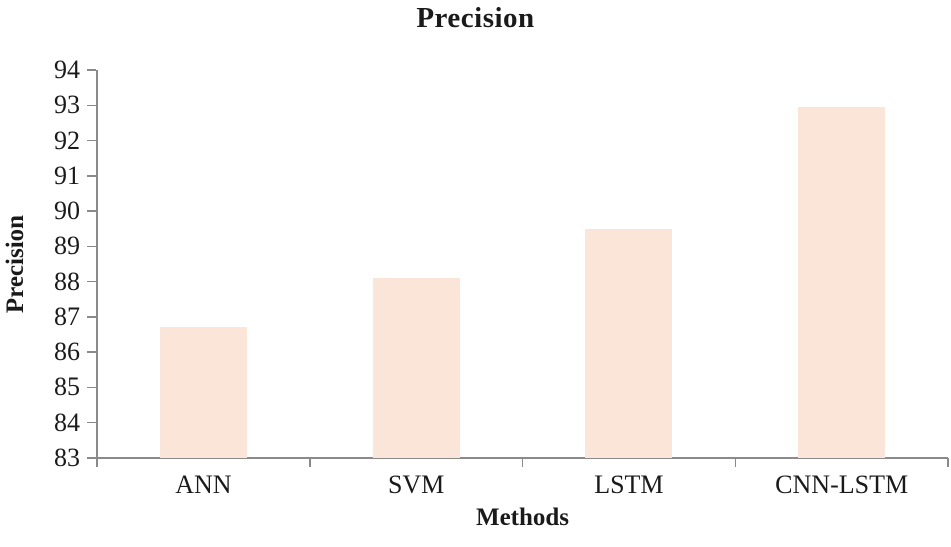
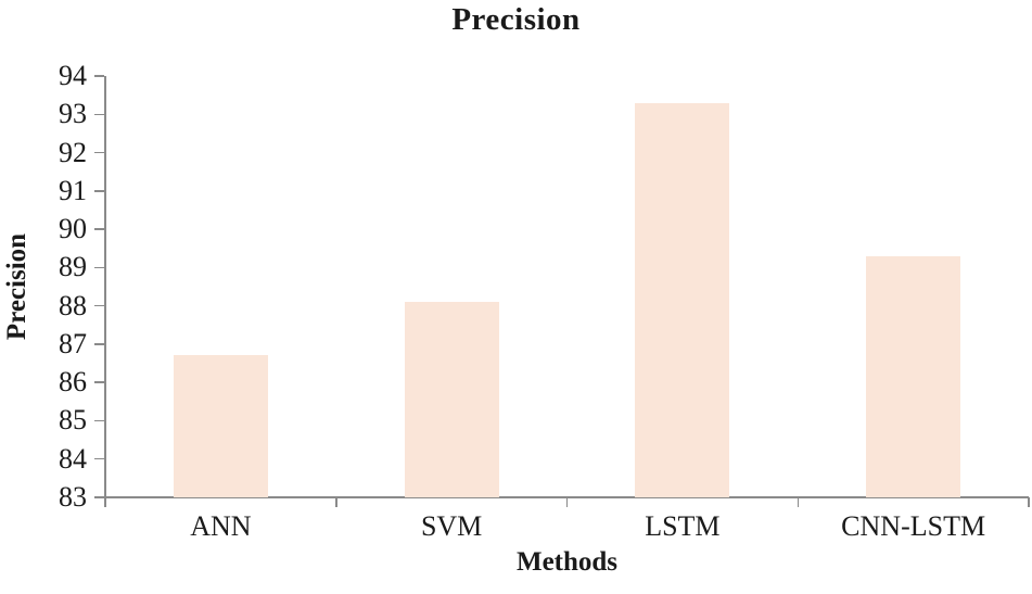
LSTM: 89.5 -> 93.3
CNN-LSTM: 93.0 -> 89.3
